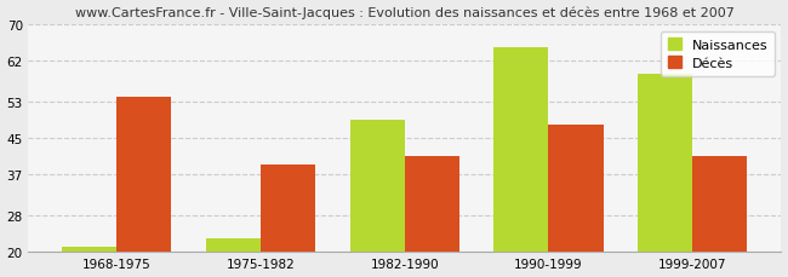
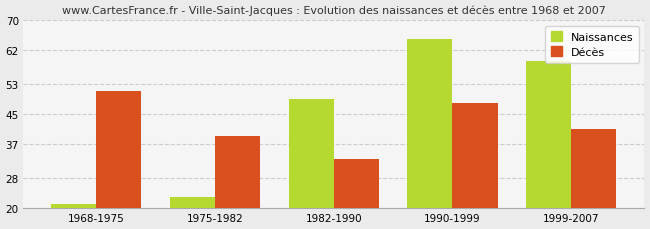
Décès/1968-1975: 54 -> 51
Décès/1982-1990: 41 -> 33
